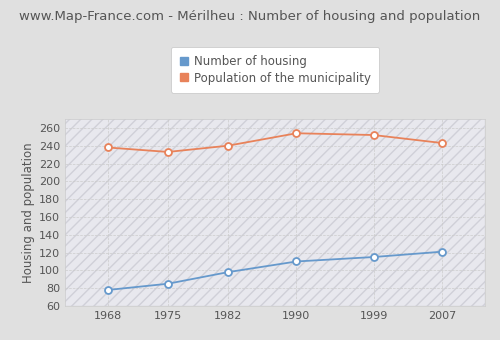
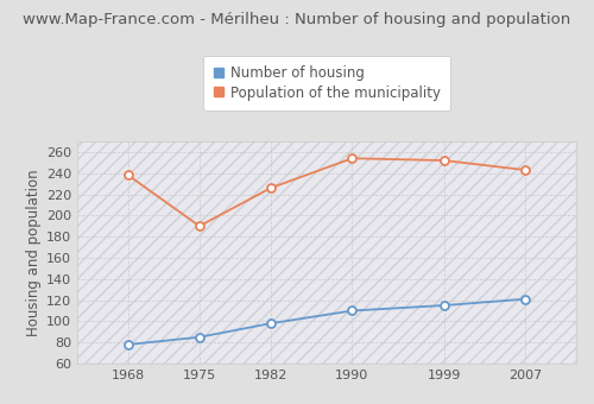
Population of the municipality/1975: 233 -> 190
Population of the municipality/1982: 240 -> 226
